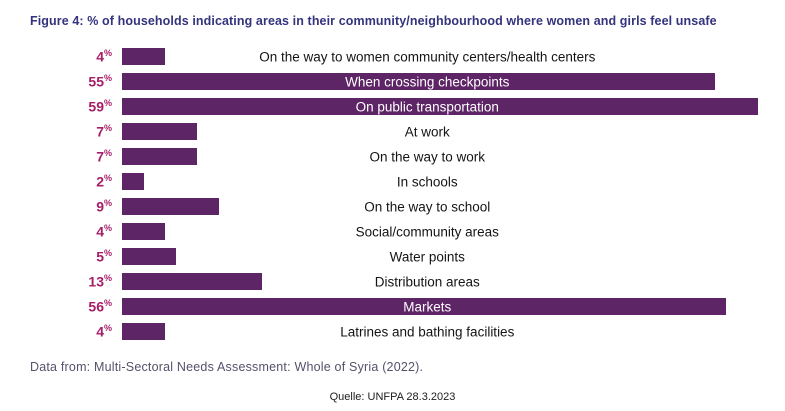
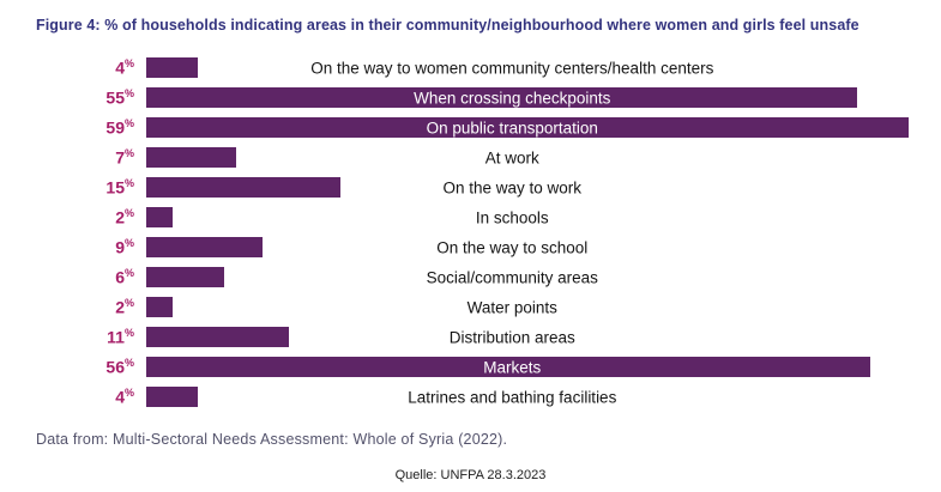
On the way to work: 7 -> 15
Social/community areas: 4 -> 6
Water points: 5 -> 2
Distribution areas: 13 -> 11
